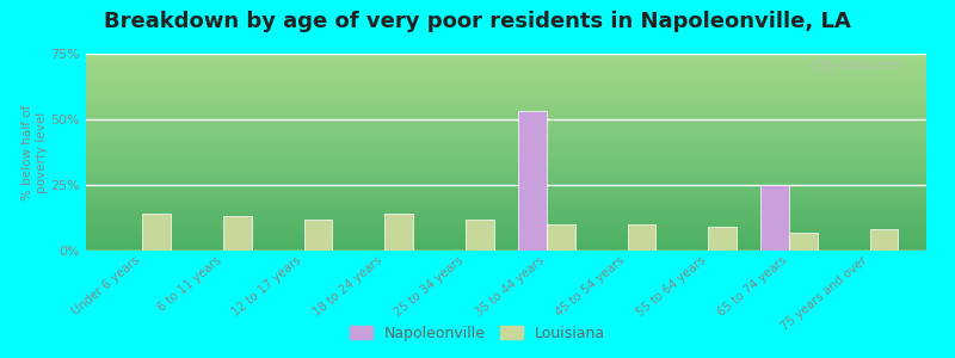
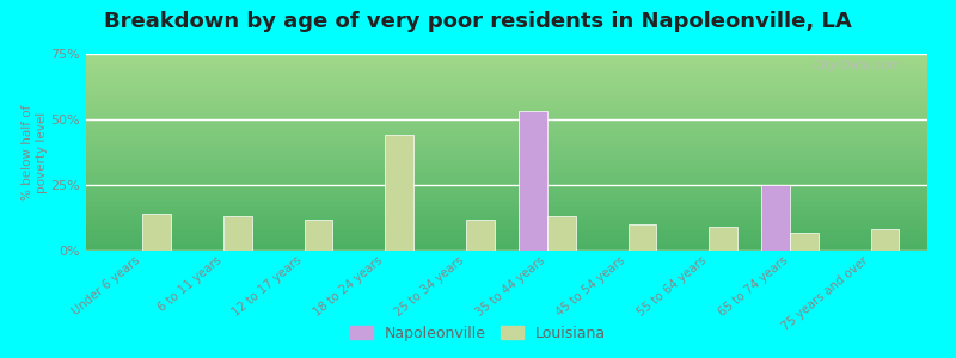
Louisiana/18 to 24 years: 14% -> 44%
Louisiana/35 to 44 years: 10% -> 13%
